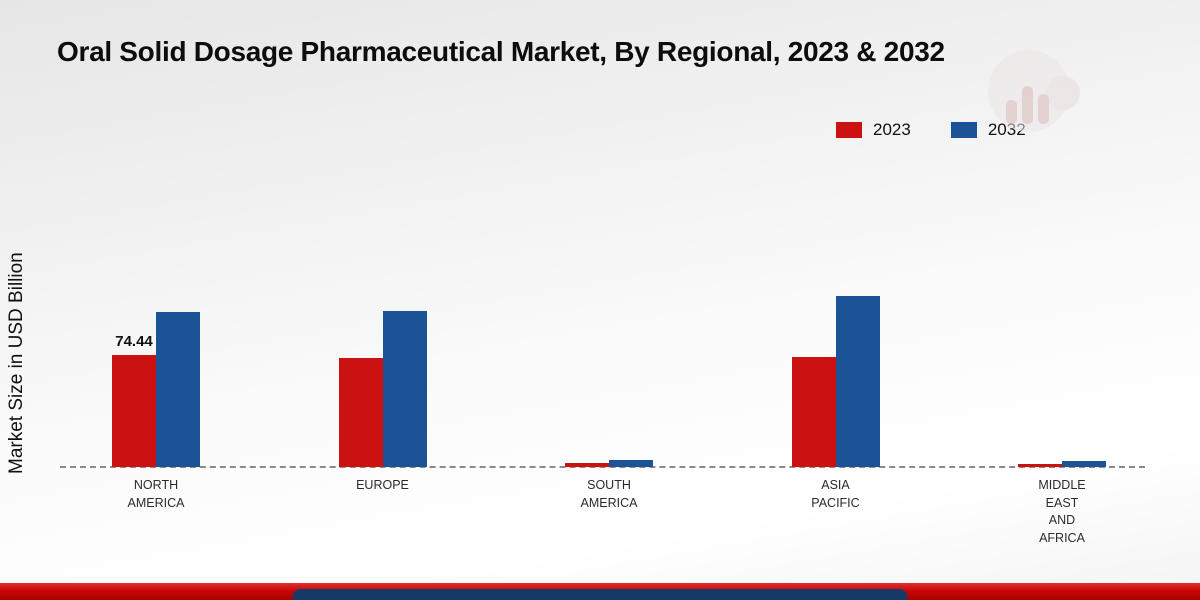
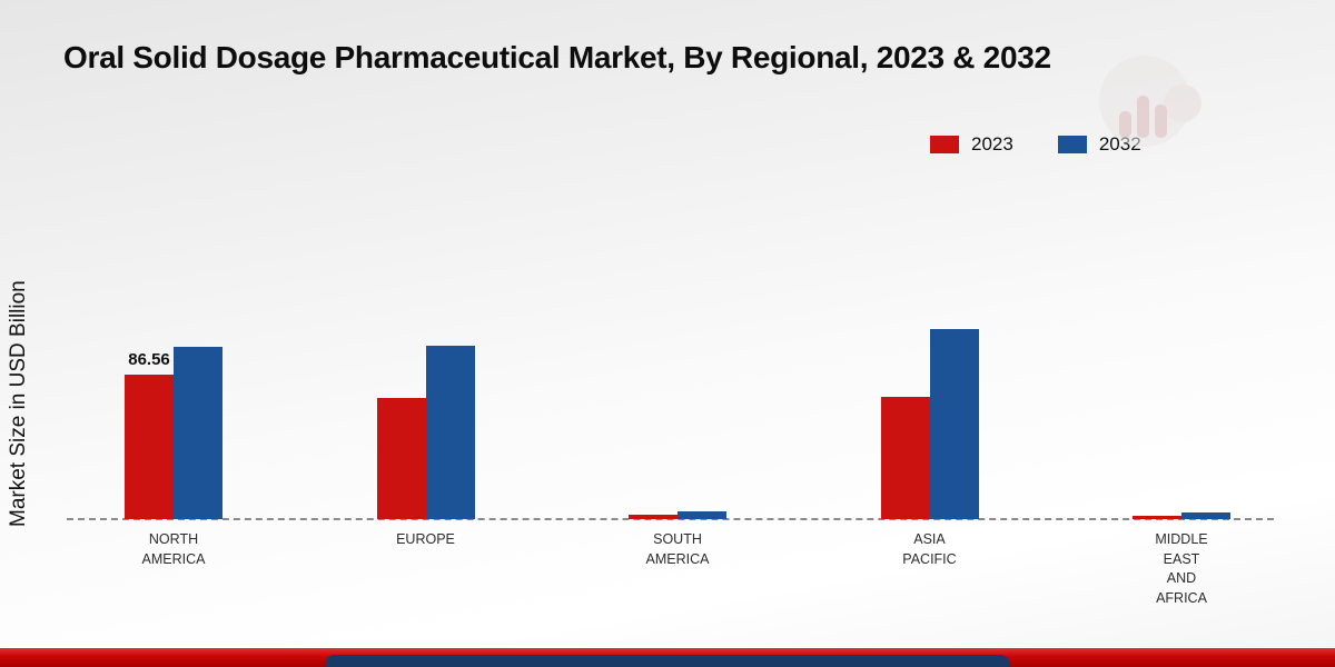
2023/NORTH AMERICA: 74.44 -> 86.56
